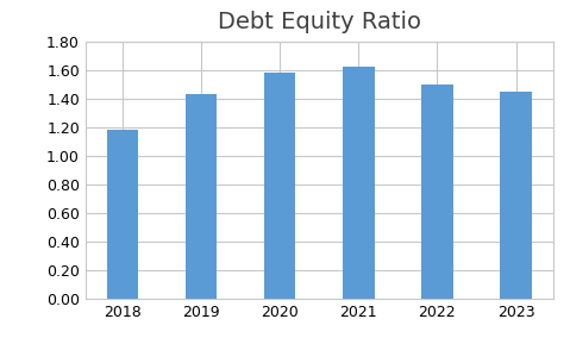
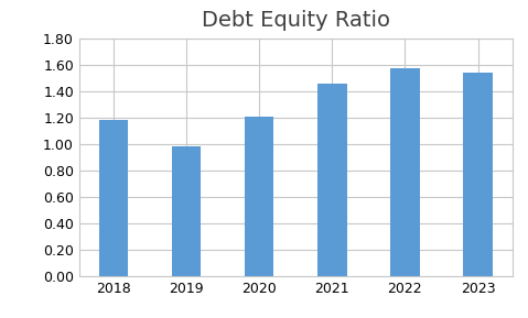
2019: 1.43 -> 0.98
2020: 1.58 -> 1.21
2021: 1.62 -> 1.46
2022: 1.50 -> 1.57
2023: 1.45 -> 1.54
